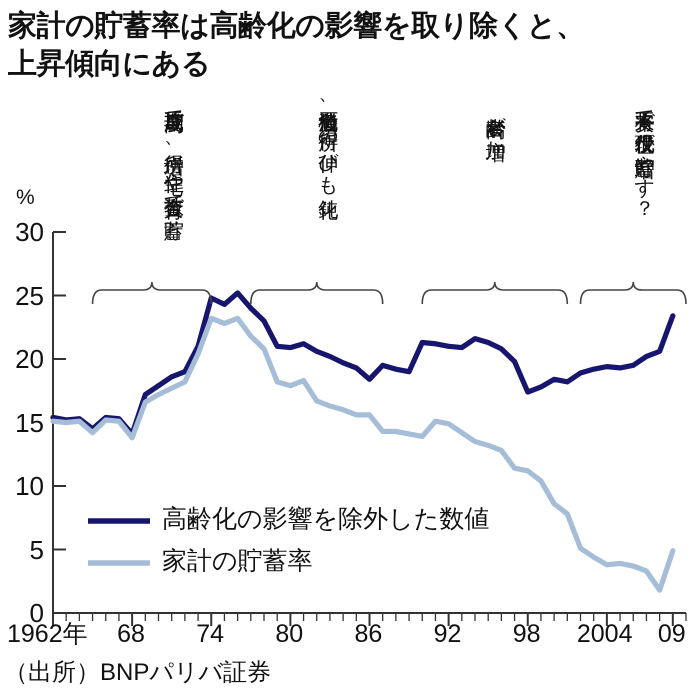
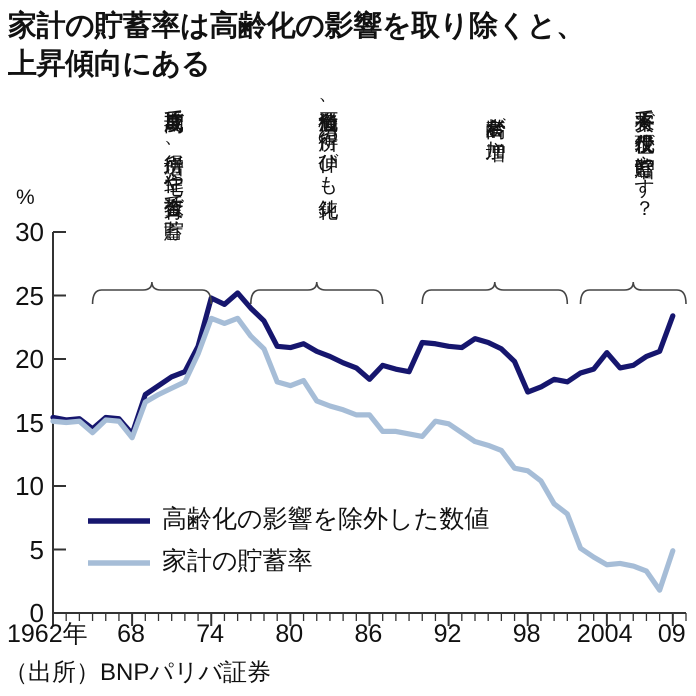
高齢化の影響を除外した数値/2004: 19.4 -> 20.5
